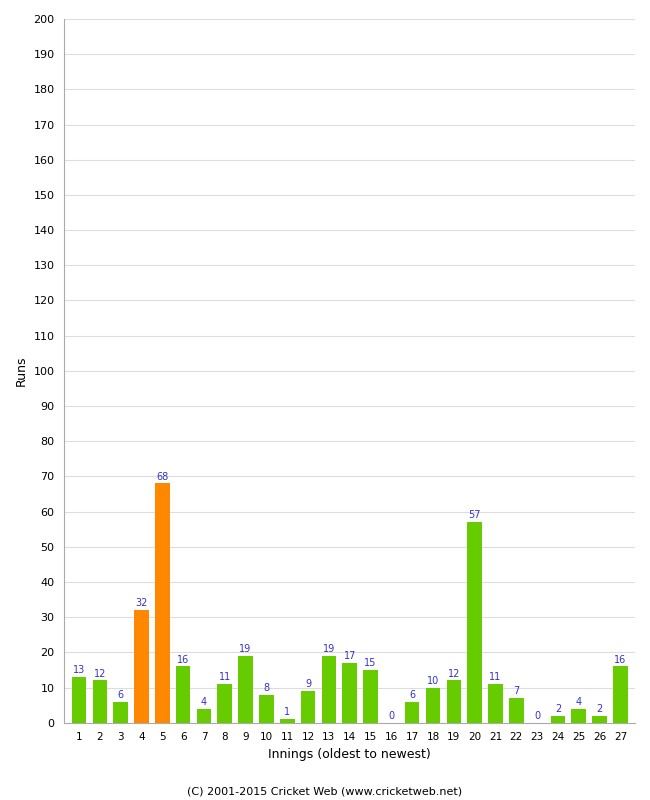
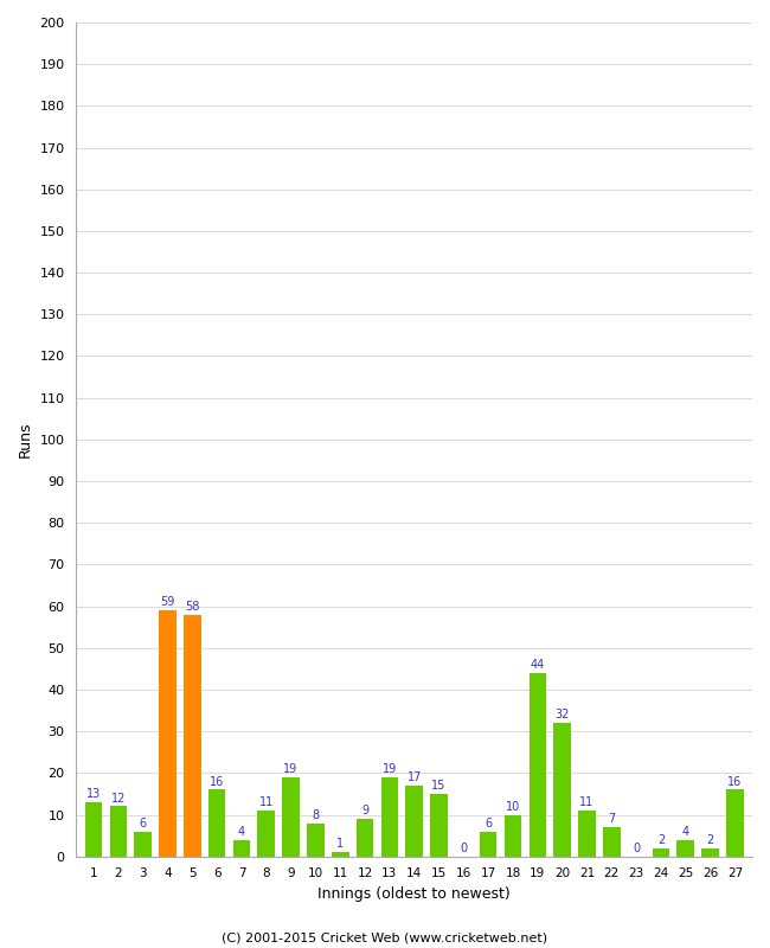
4: 32 -> 59
5: 68 -> 58
19: 12 -> 44
20: 57 -> 32
